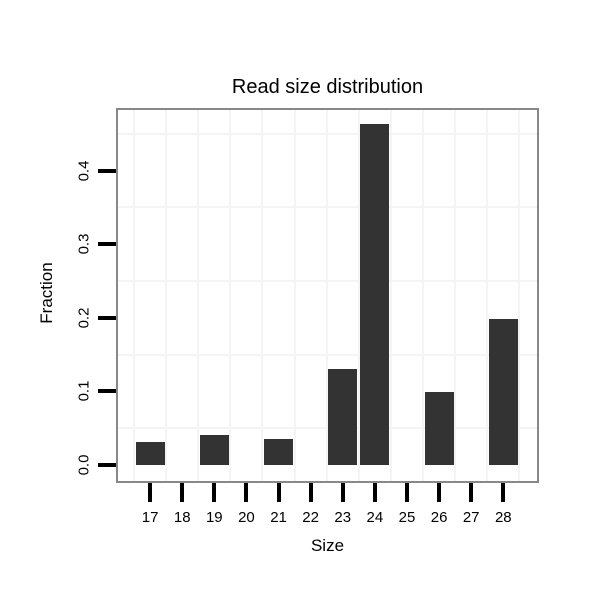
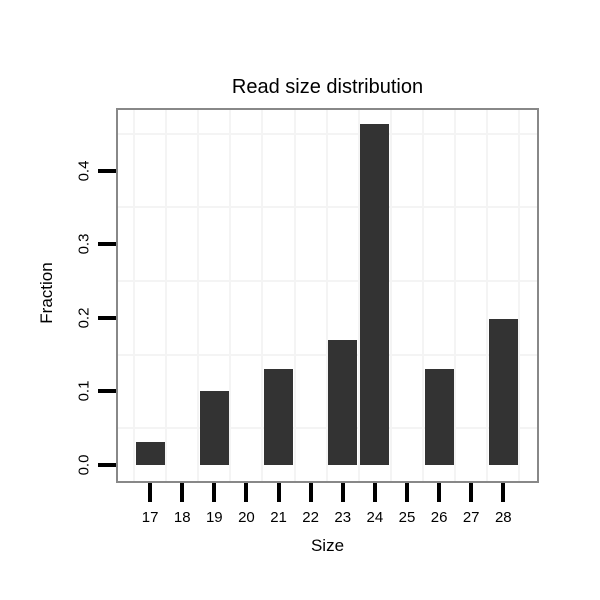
19: 0.04 -> 0.10
21: 0.04 -> 0.13
23: 0.13 -> 0.17
26: 0.10 -> 0.13
